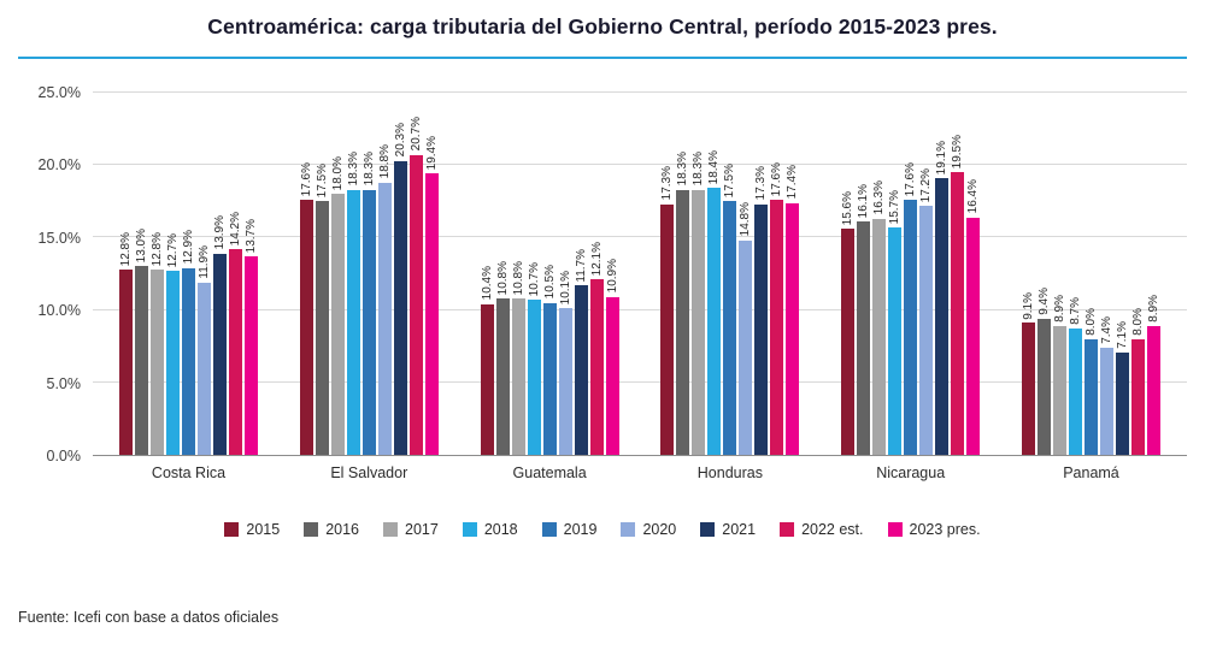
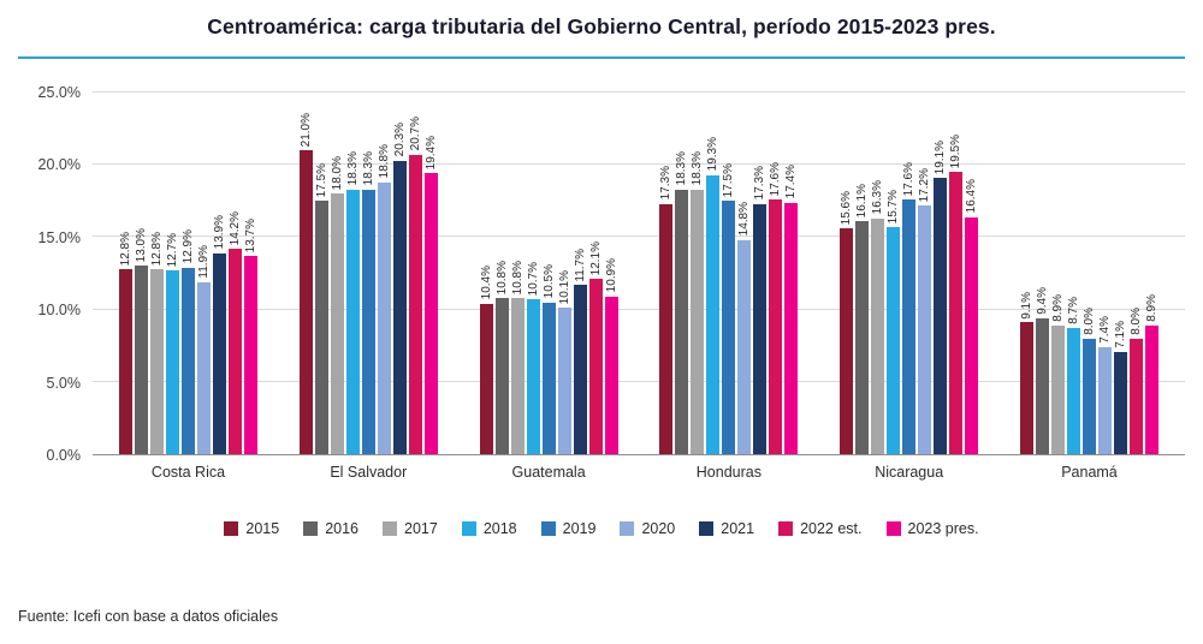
2015/El Salvador: 17.6% -> 21.0%
2018/Honduras: 18.4% -> 19.3%
